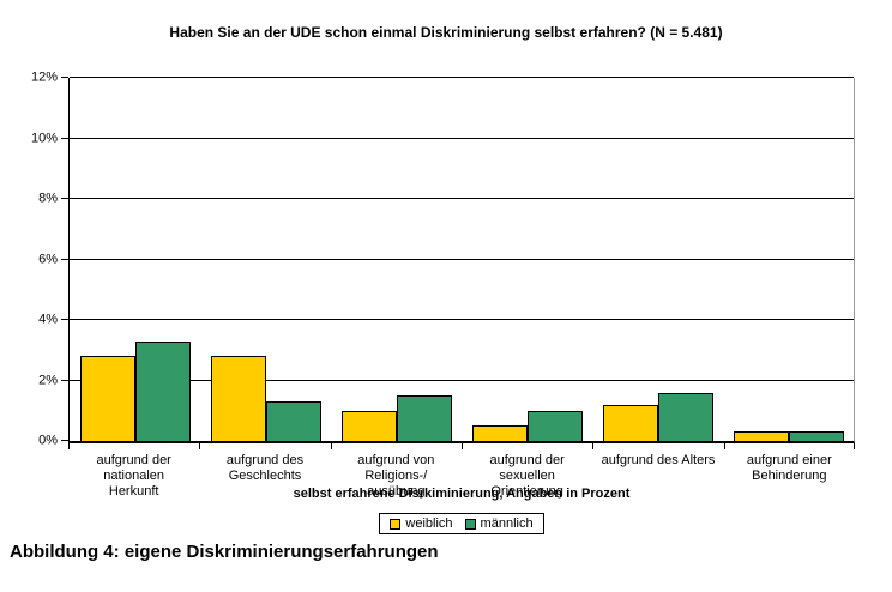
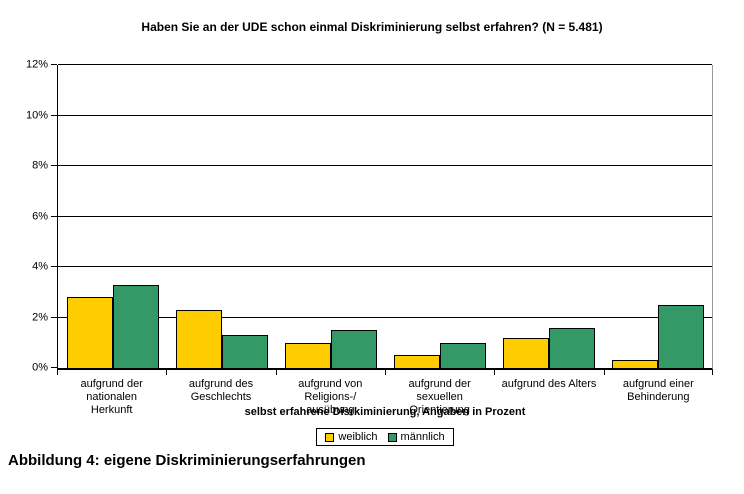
weiblich/aufgrund des Geschlechts: 2.8% -> 2.3%
männlich/aufgrund einer Behinderung: 0.3% -> 2.5%
